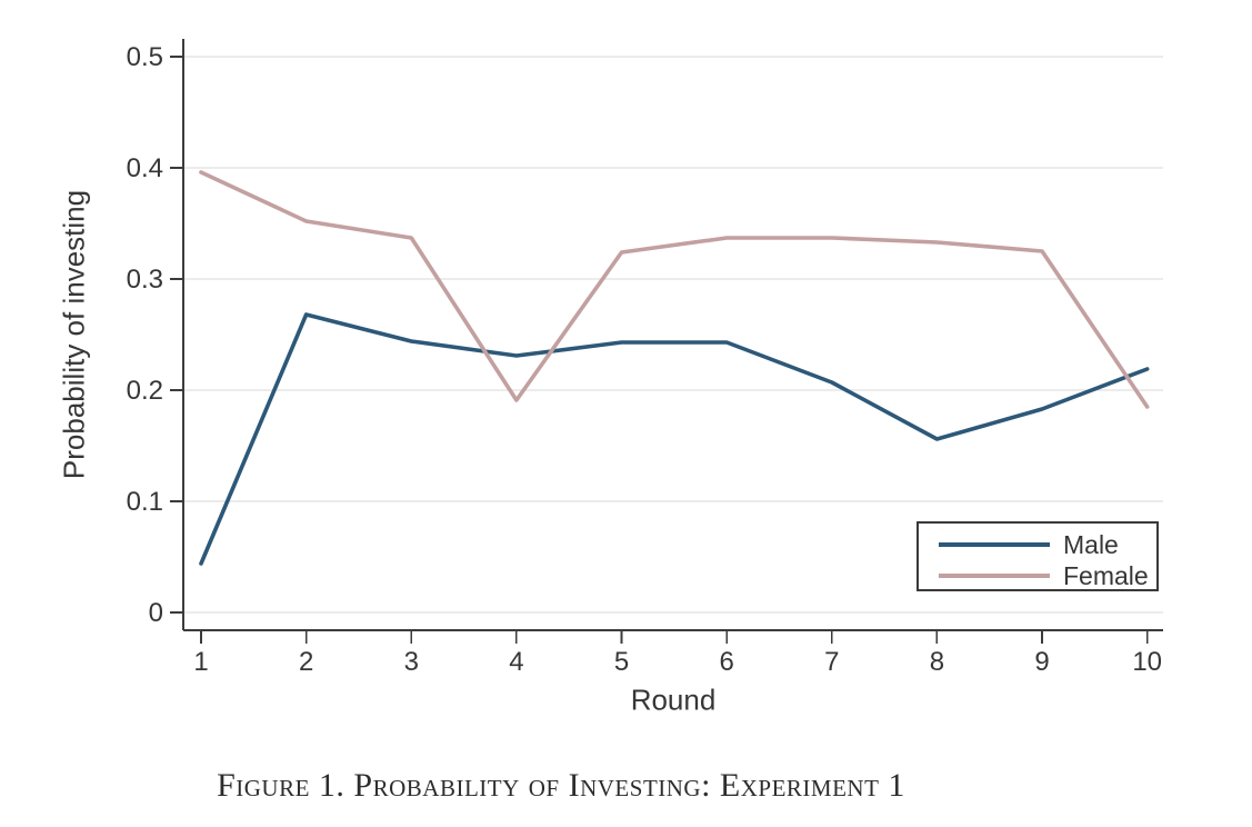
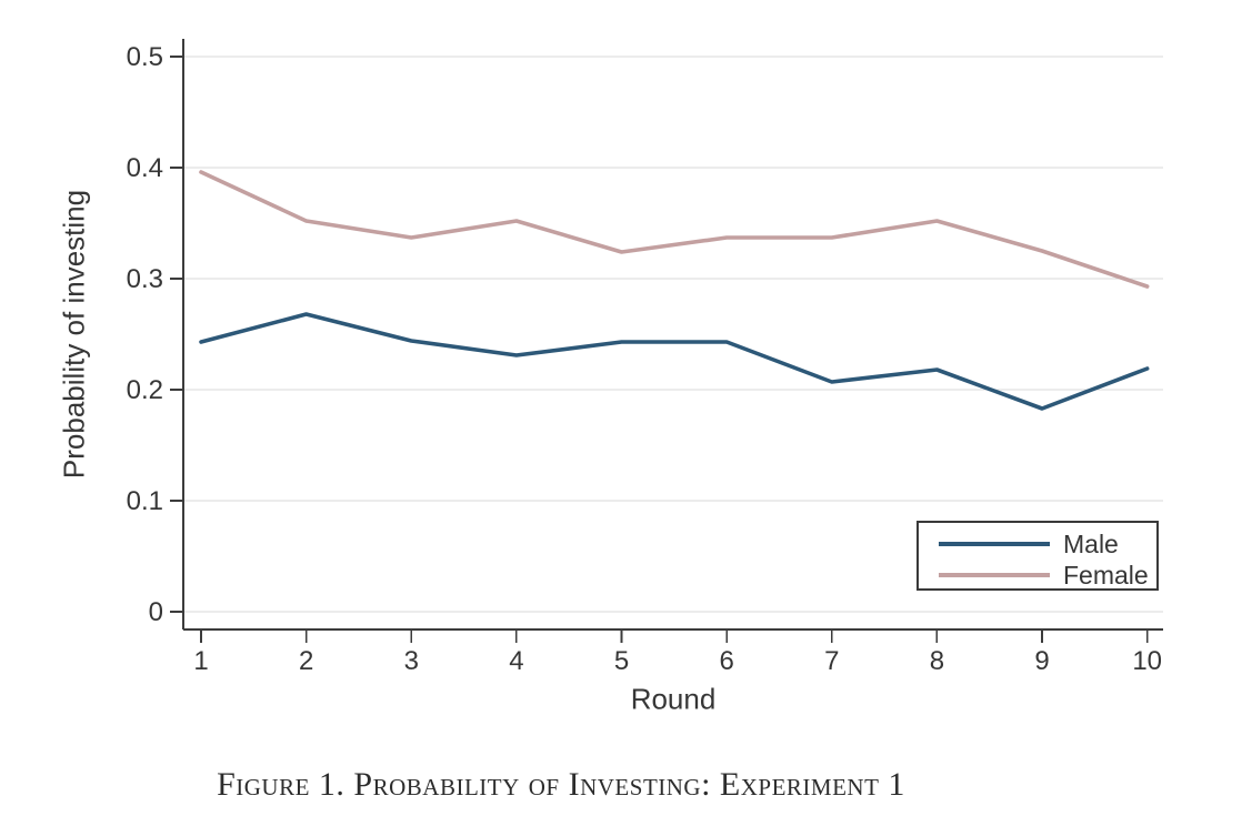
Male/1: 0.044 -> 0.243
Female/4: 0.191 -> 0.352
Male/8: 0.156 -> 0.218
Female/8: 0.333 -> 0.352
Female/10: 0.185 -> 0.293
